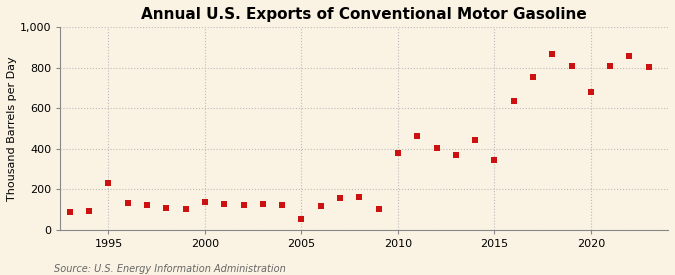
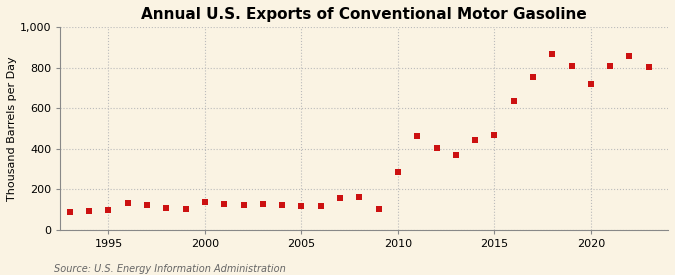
1995: 230 -> 98
2005: 55 -> 118
2010: 380 -> 285
2015: 345 -> 468
2020: 680 -> 718
